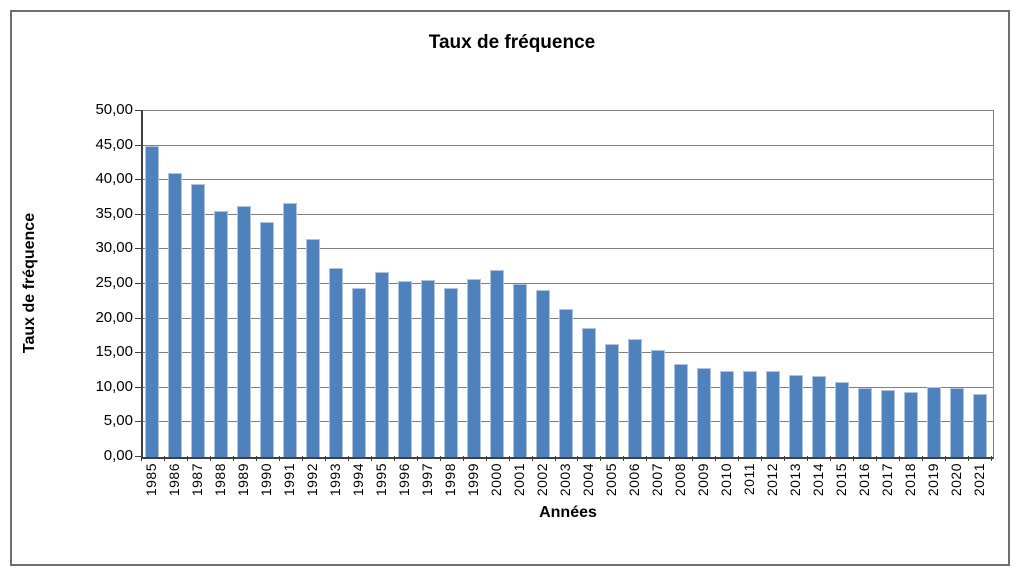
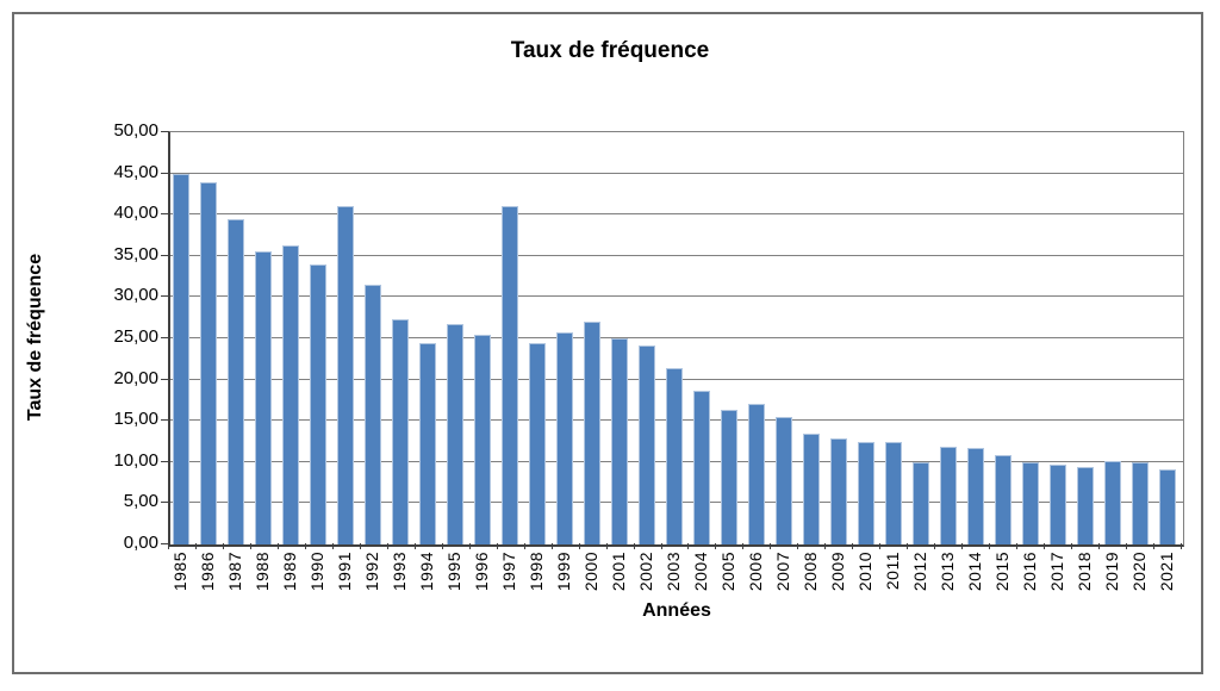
1986: 41 -> 44
1991: 37 -> 41
1997: 26 -> 41
2012: 12 -> 10
